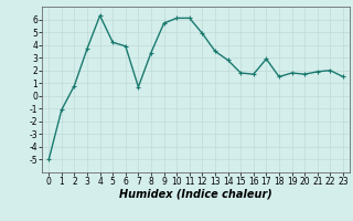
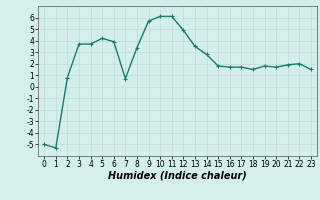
1: -1.1 -> -5.3
4: 6.3 -> 3.7
17: 2.9 -> 1.7
